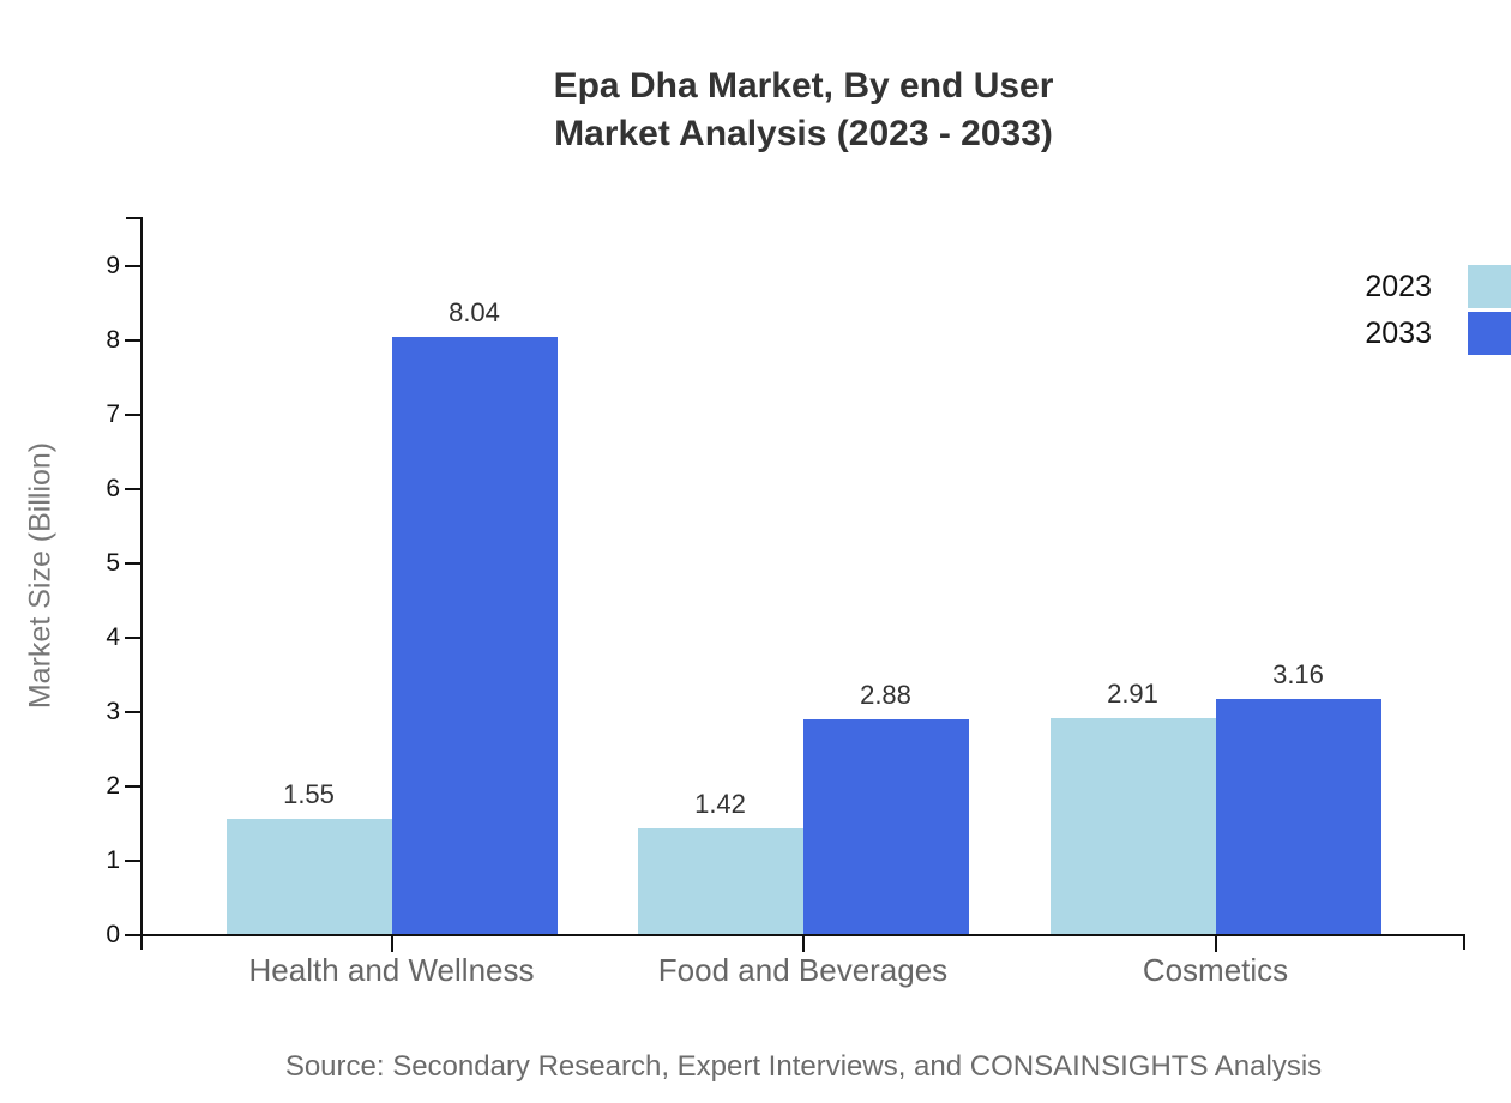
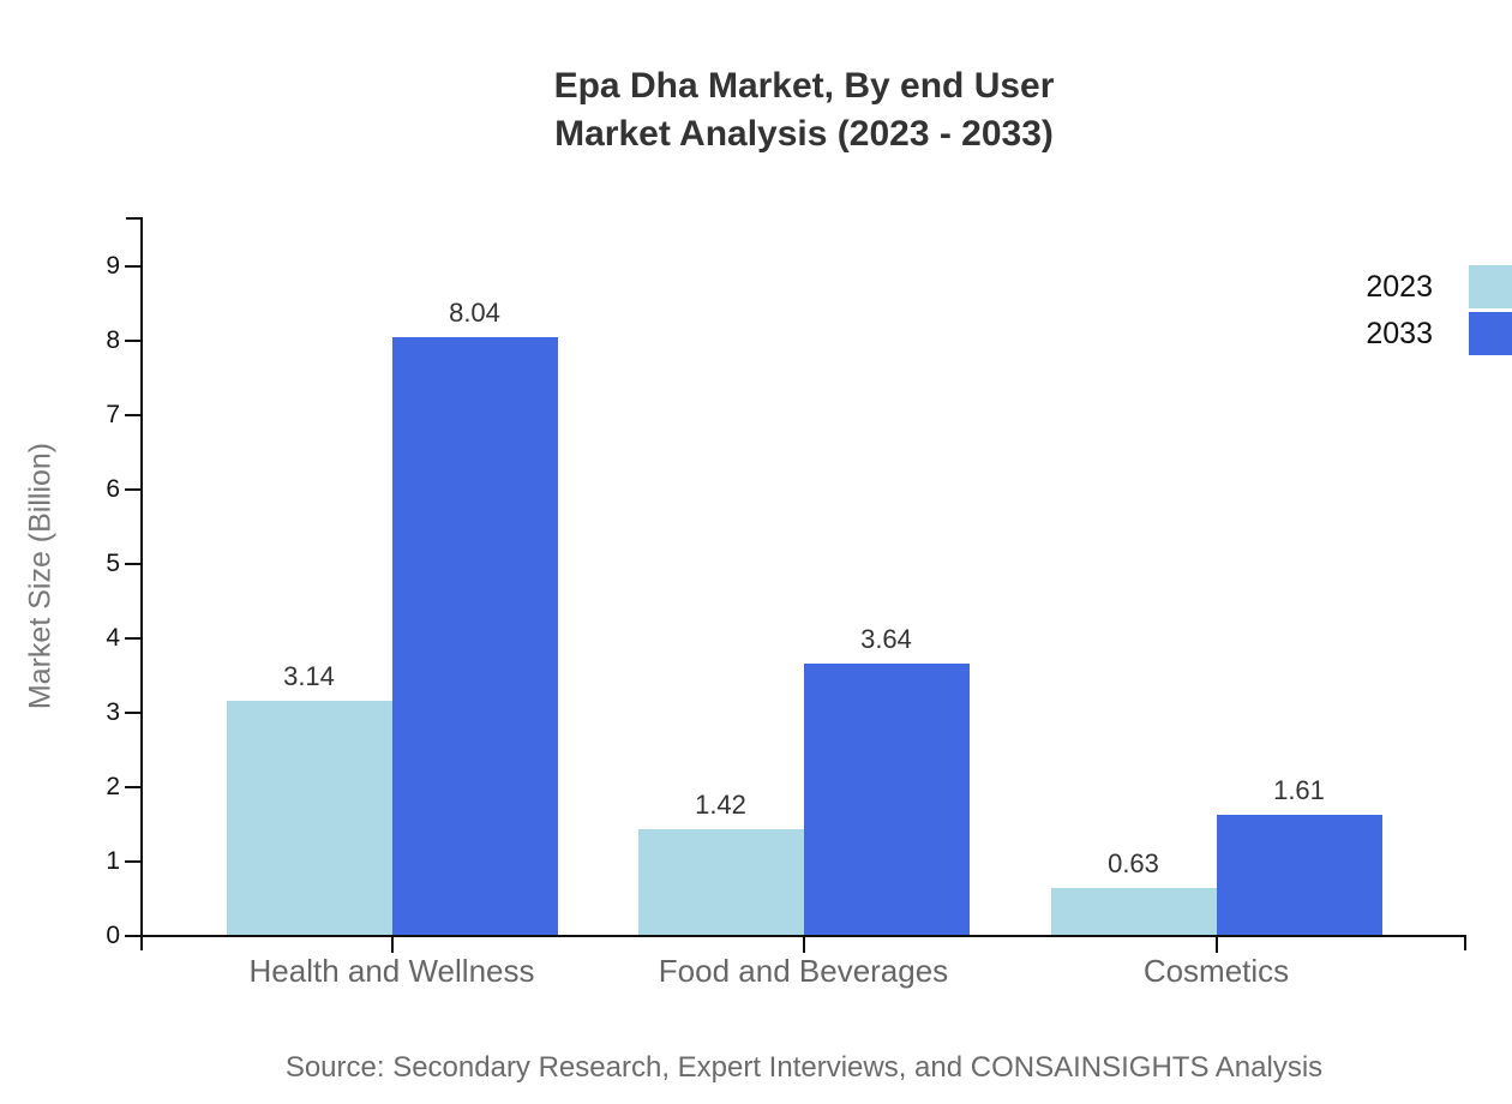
2023/Health and Wellness: 1.55 -> 3.14
2033/Food and Beverages: 2.88 -> 3.64
2023/Cosmetics: 2.91 -> 0.63
2033/Cosmetics: 3.16 -> 1.61
